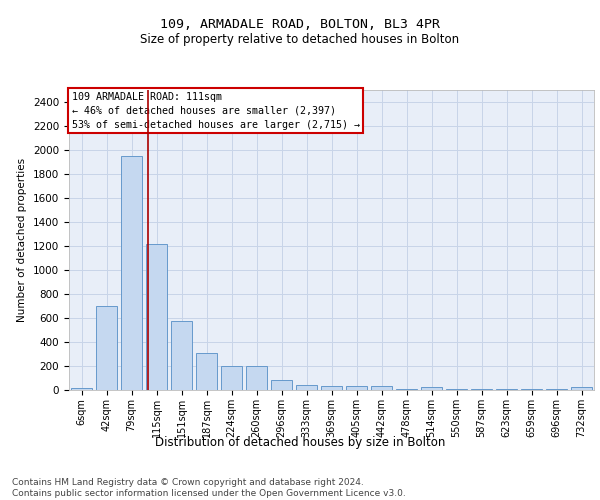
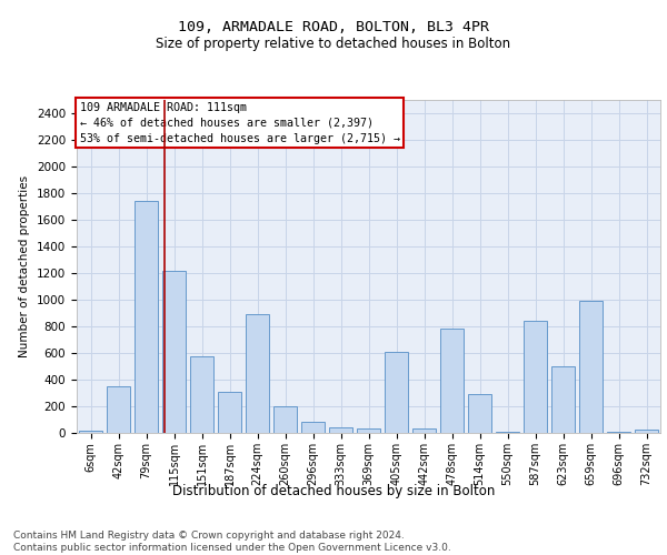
42sqm: 700 -> 350
79sqm: 1950 -> 1740
224sqm: 200 -> 890
405sqm: 40 -> 610
478sqm: 0 -> 780
514sqm: 20 -> 290
587sqm: 0 -> 840
623sqm: 0 -> 500
659sqm: 0 -> 990
